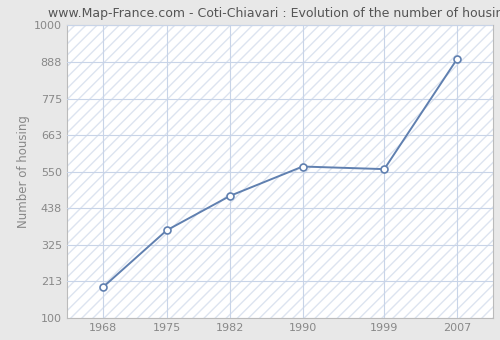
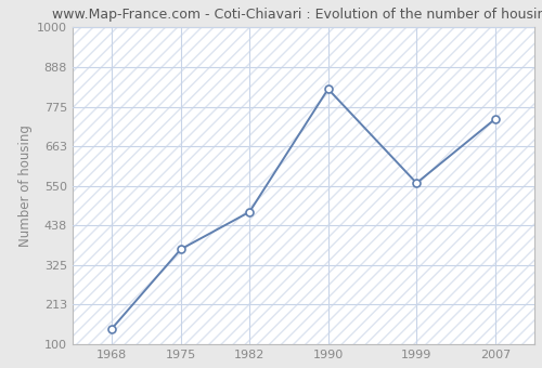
1968: 196 -> 145
1990: 566 -> 825
2007: 895 -> 740
